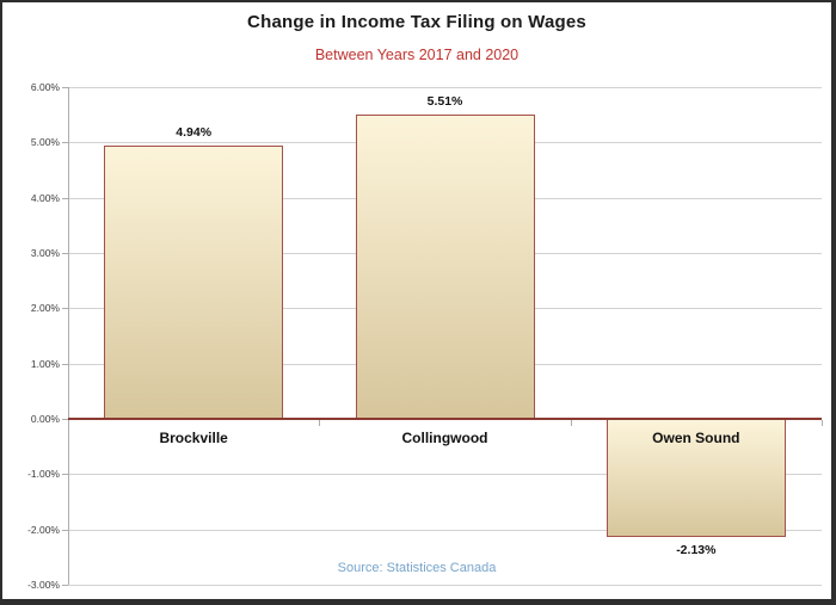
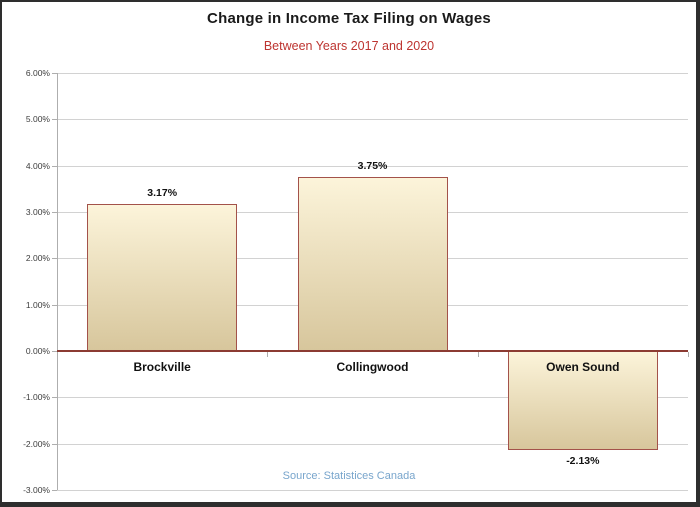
Brockville: 4.94% -> 3.17%
Collingwood: 5.51% -> 3.75%
